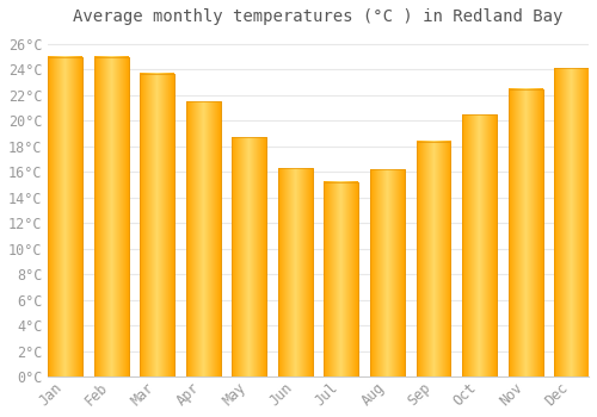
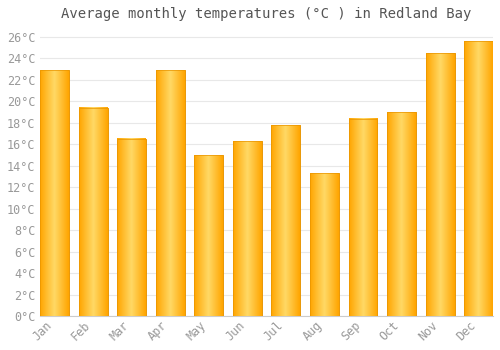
Jan: 25.0°C -> 22.9°C
Feb: 25.0°C -> 19.4°C
Mar: 23.7°C -> 16.5°C
Apr: 21.5°C -> 22.9°C
May: 18.7°C -> 15.0°C
Jul: 15.2°C -> 17.8°C
Aug: 16.2°C -> 13.3°C
Oct: 20.5°C -> 19.0°C
Nov: 22.5°C -> 24.5°C
Dec: 24.1°C -> 25.6°C
